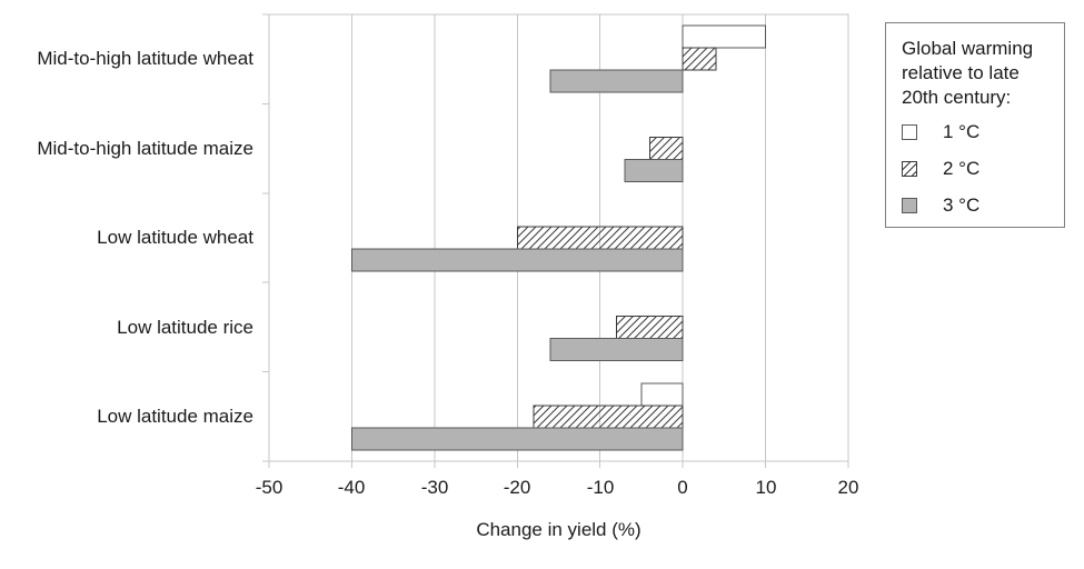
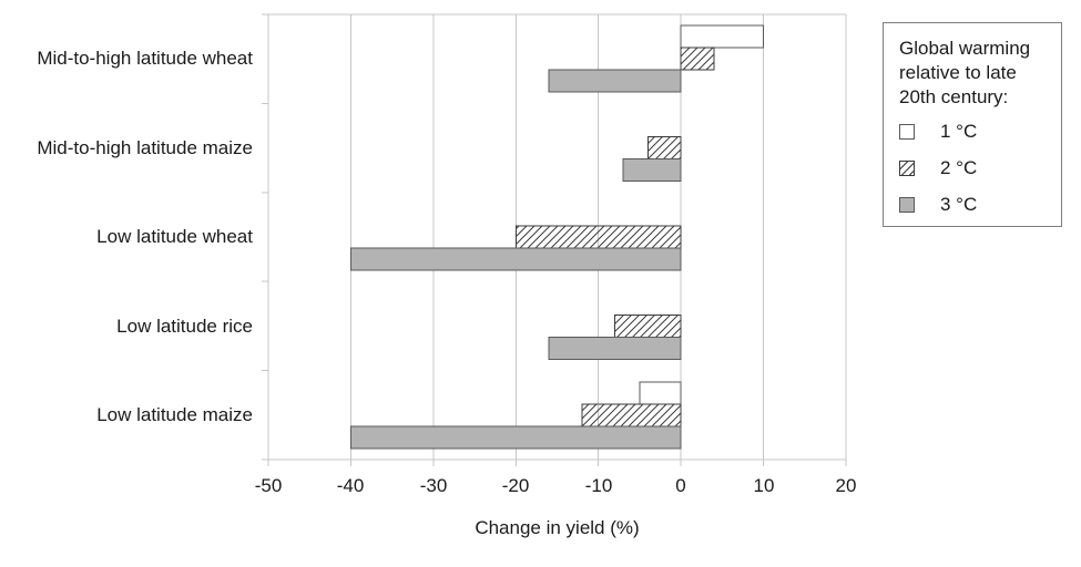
2 °C/Low latitude maize: -18 -> -12
